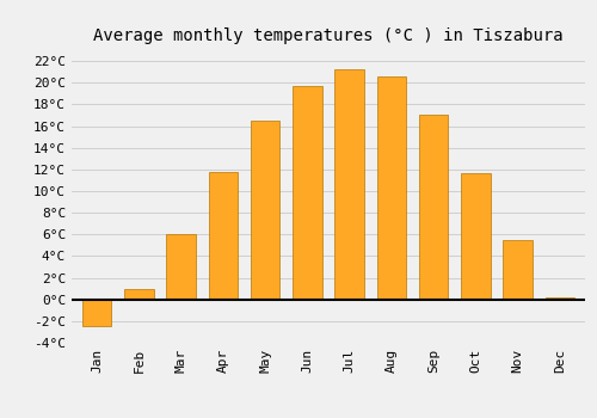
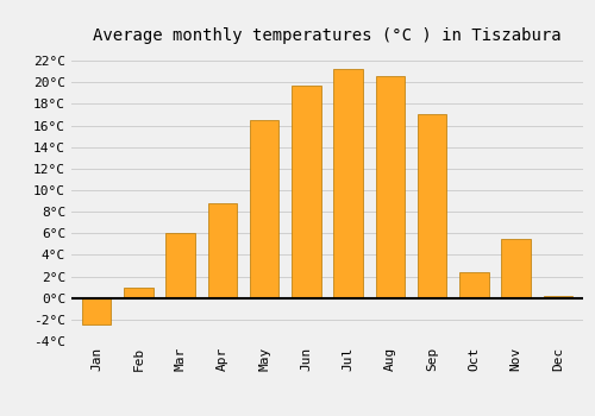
Apr: 11.8°C -> 8.8°C
Oct: 11.7°C -> 2.4°C
